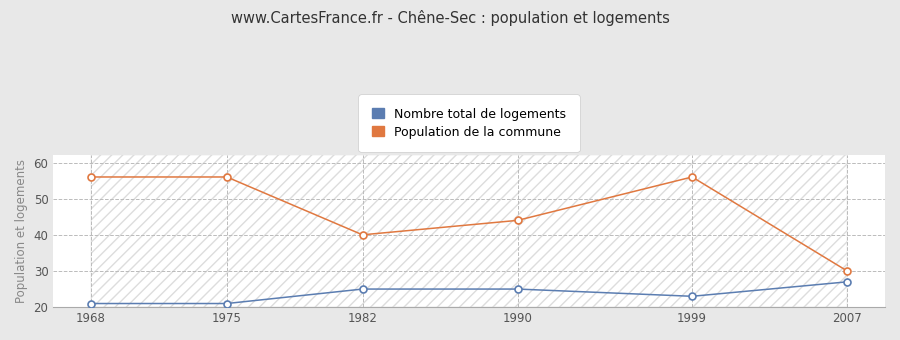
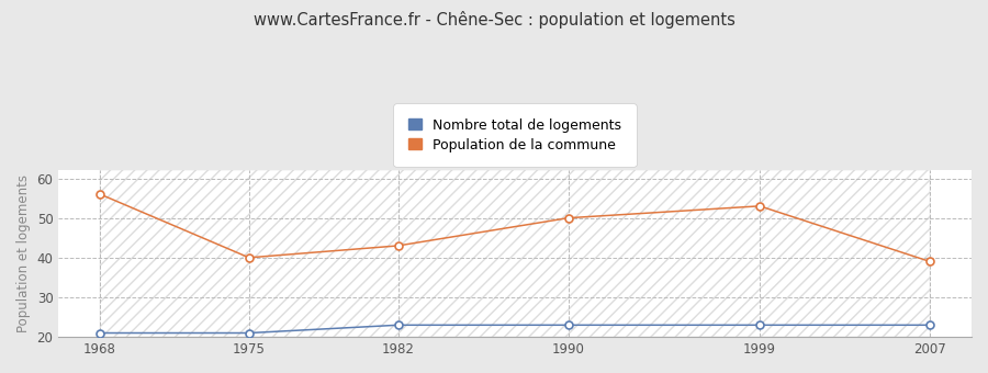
Population de la commune/1975: 56 -> 40
Nombre total de logements/1982: 25 -> 23
Population de la commune/1982: 40 -> 43
Nombre total de logements/1990: 25 -> 23
Population de la commune/1990: 44 -> 50
Population de la commune/1999: 56 -> 53
Nombre total de logements/2007: 27 -> 23
Population de la commune/2007: 30 -> 39
